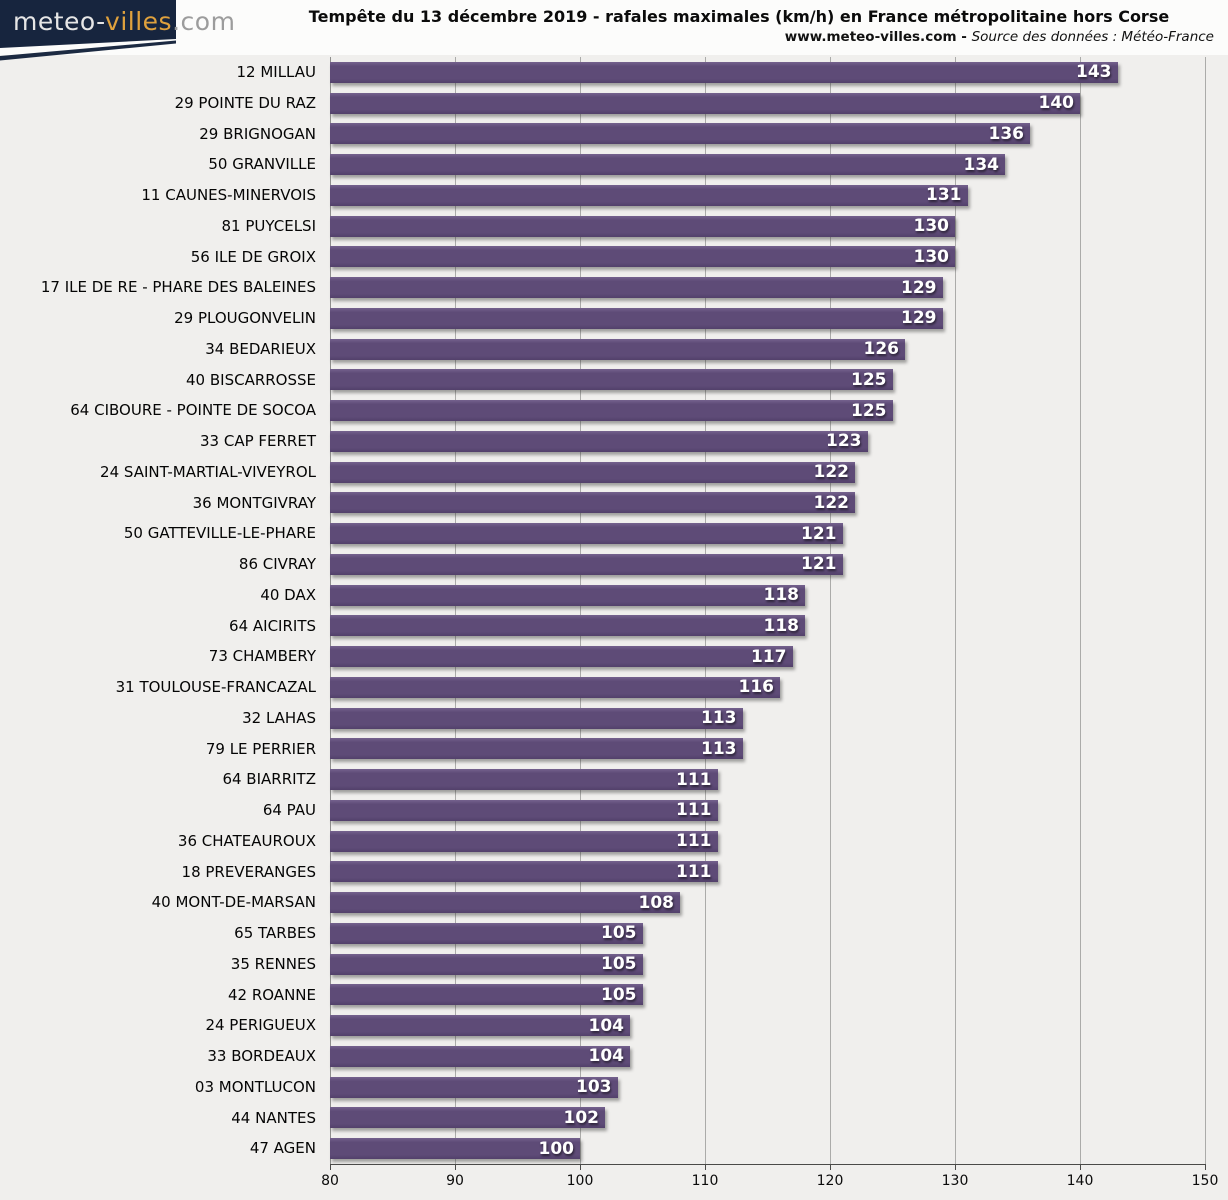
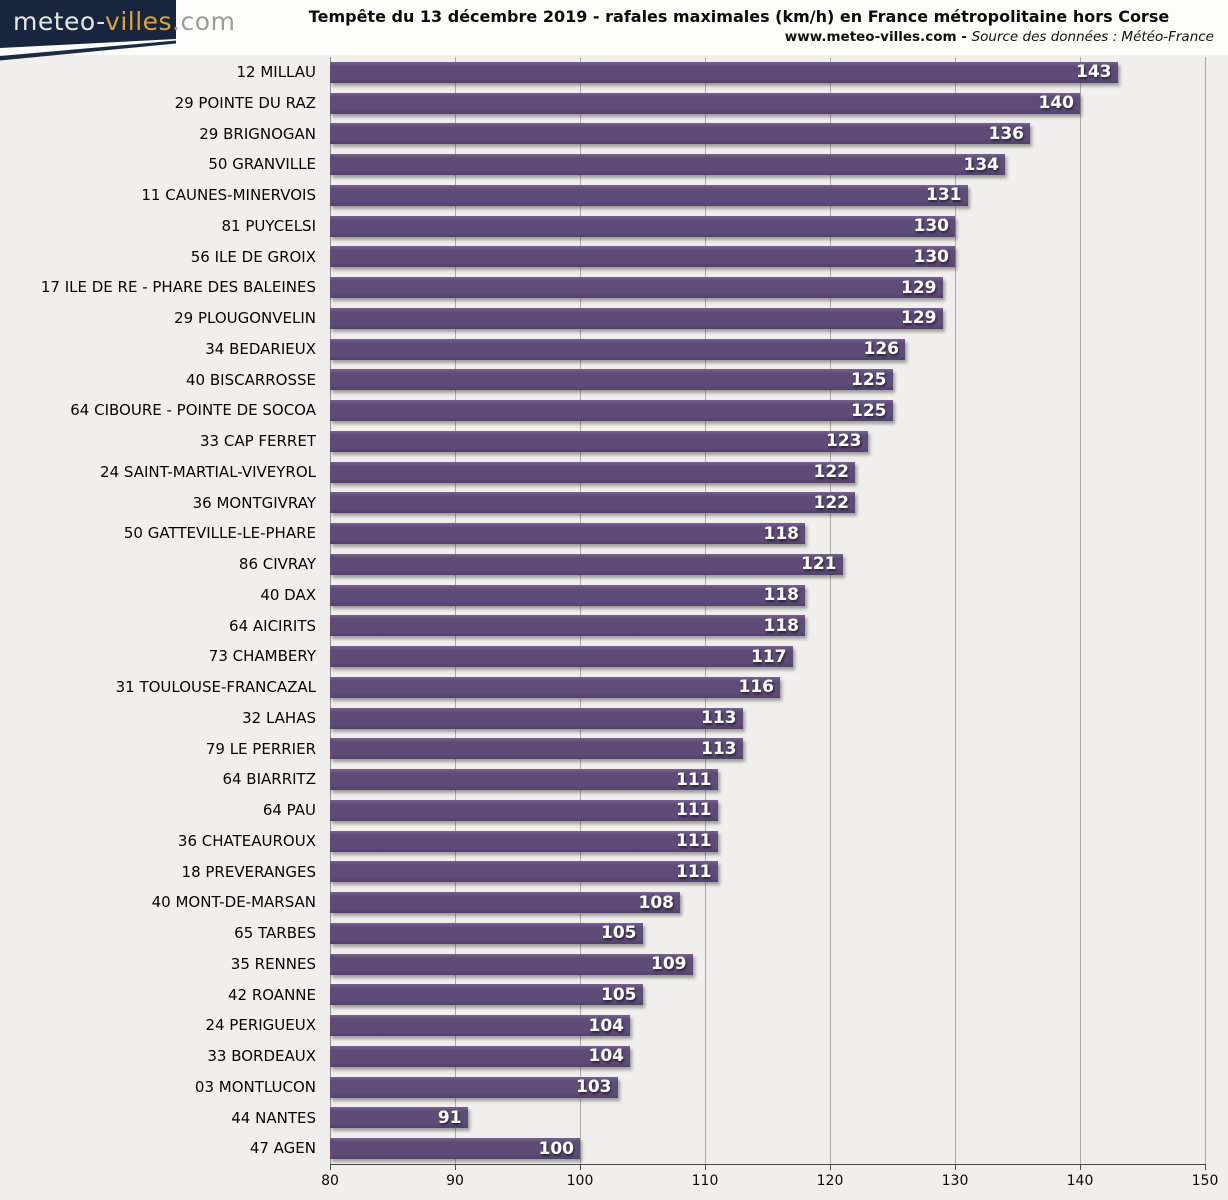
50 GATTEVILLE-LE-PHARE: 121 -> 118
35 RENNES: 105 -> 109
44 NANTES: 102 -> 91
